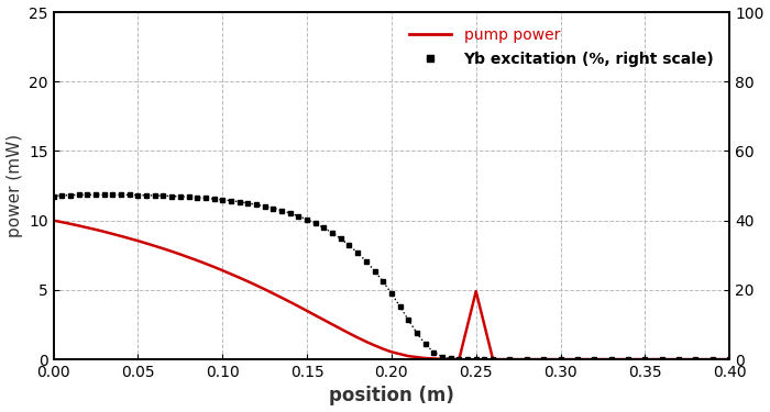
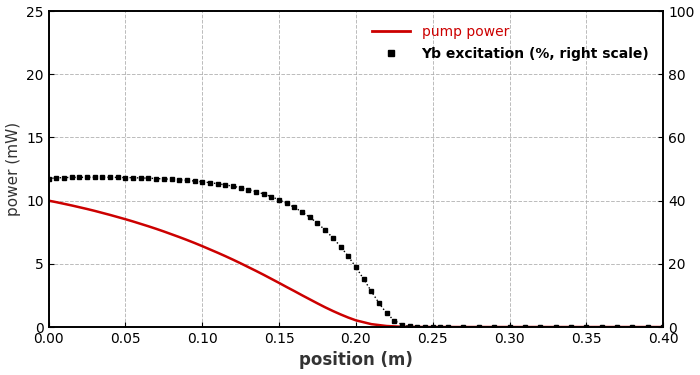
pump power/0.25: 4.9 -> 0.0
